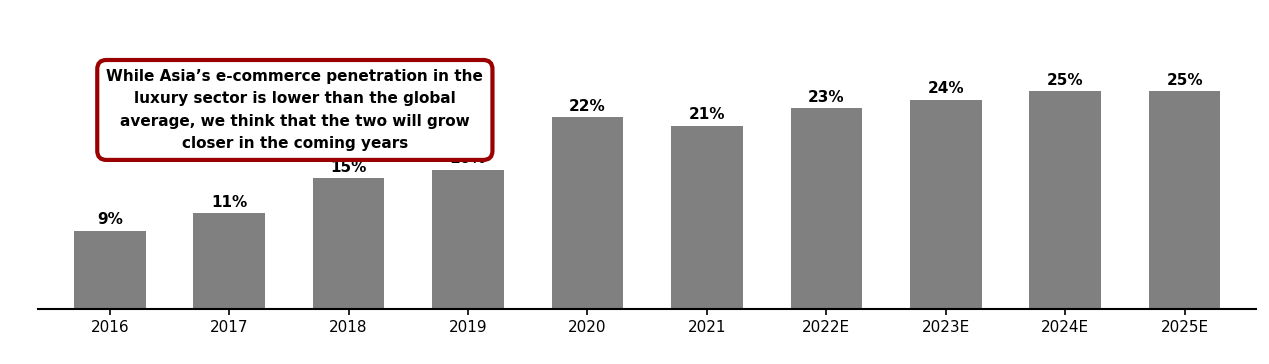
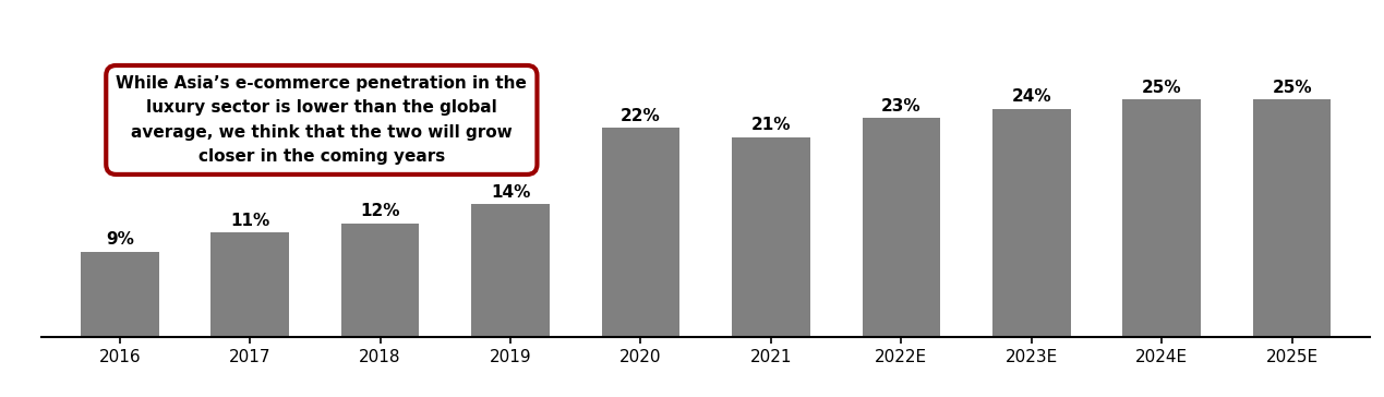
2018: 15% -> 12%
2019: 16% -> 14%
